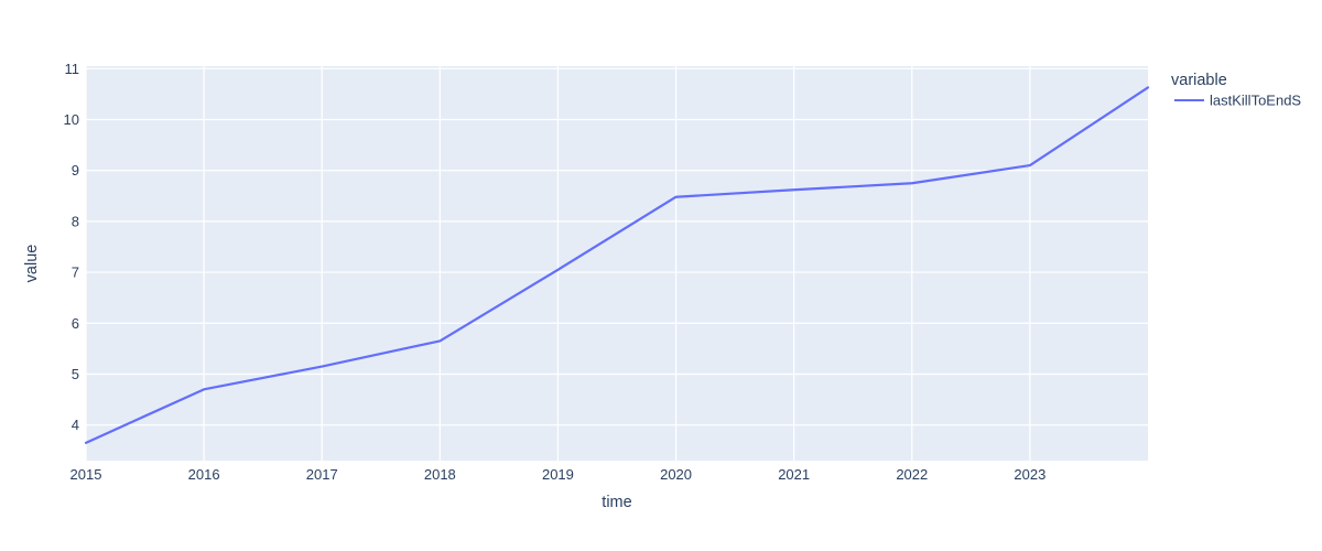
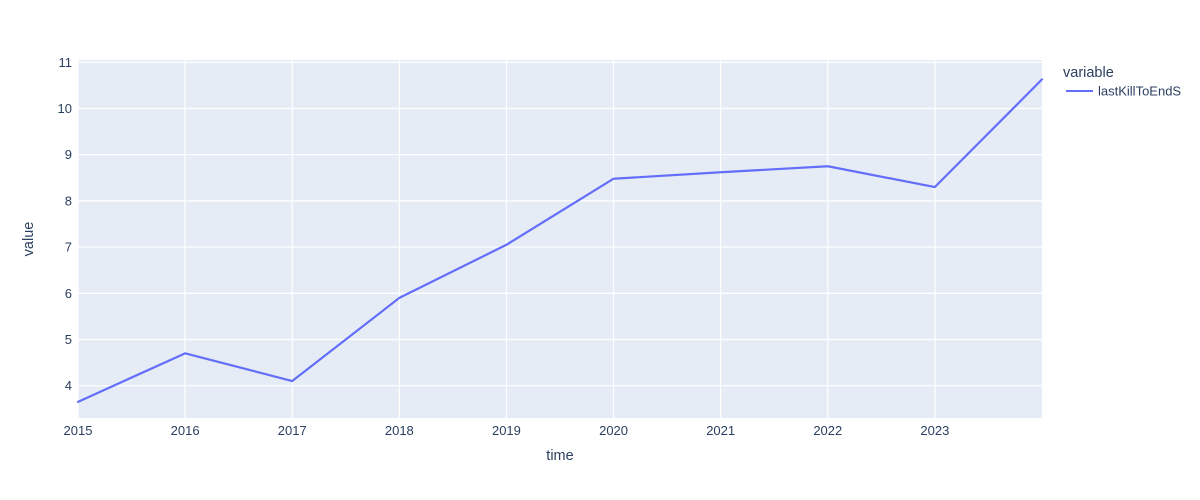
2017: 5.2 -> 4.1
2018: 5.7 -> 5.9
2023: 9.1 -> 8.3
